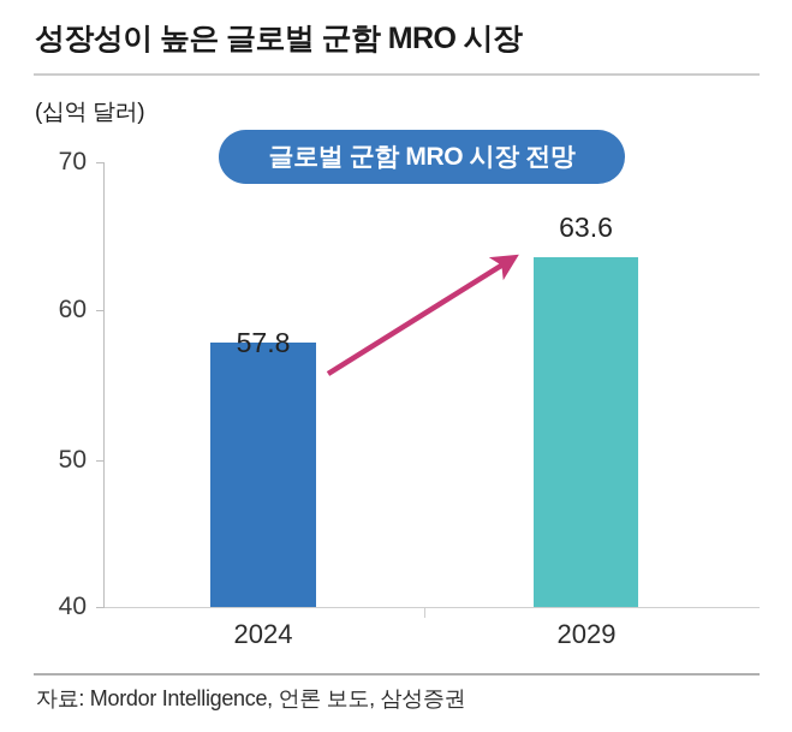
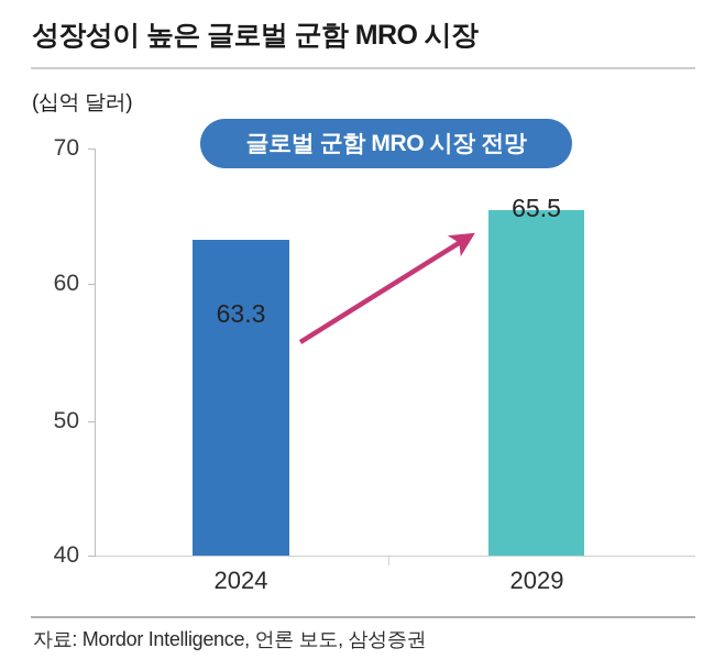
2024: 57.8 -> 63.3
2029: 63.6 -> 65.5
